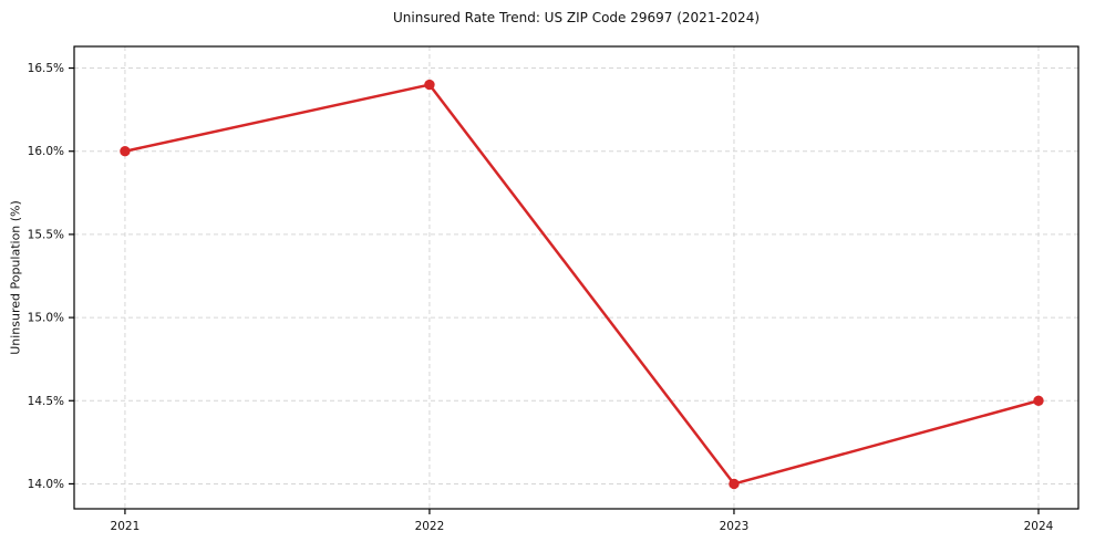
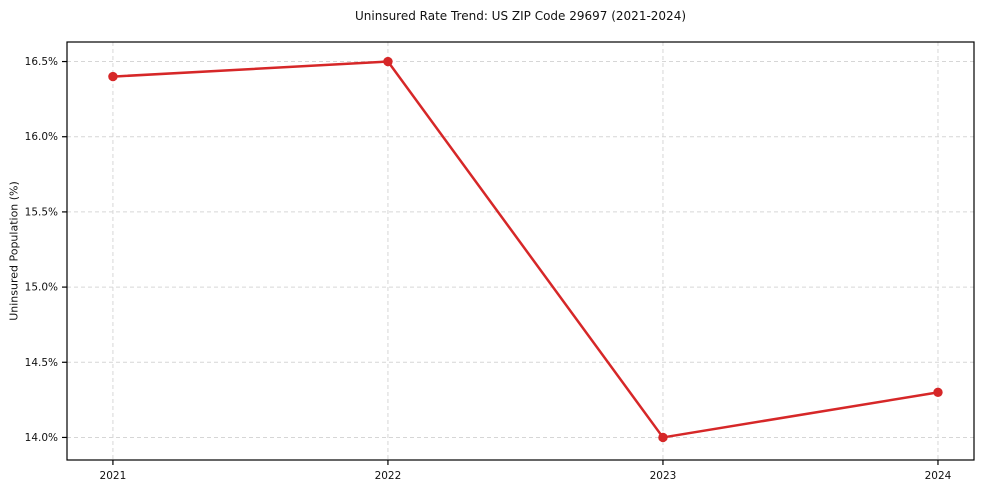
2021: 16.0% -> 16.4%
2022: 16.4% -> 16.5%
2024: 14.5% -> 14.3%
